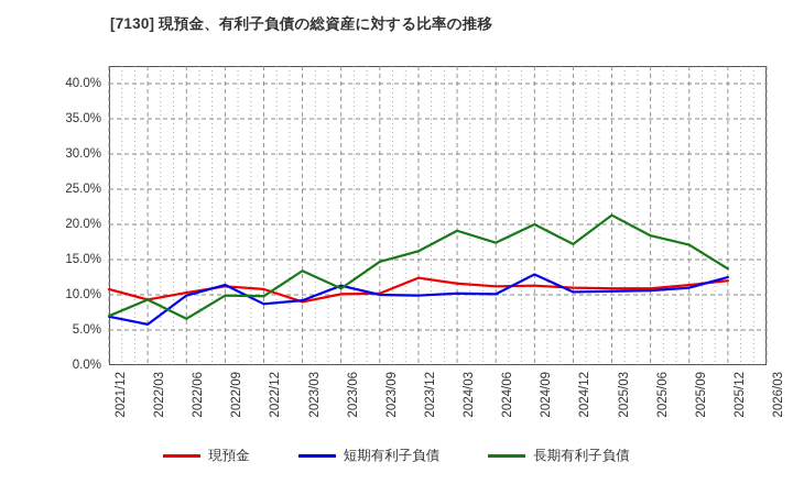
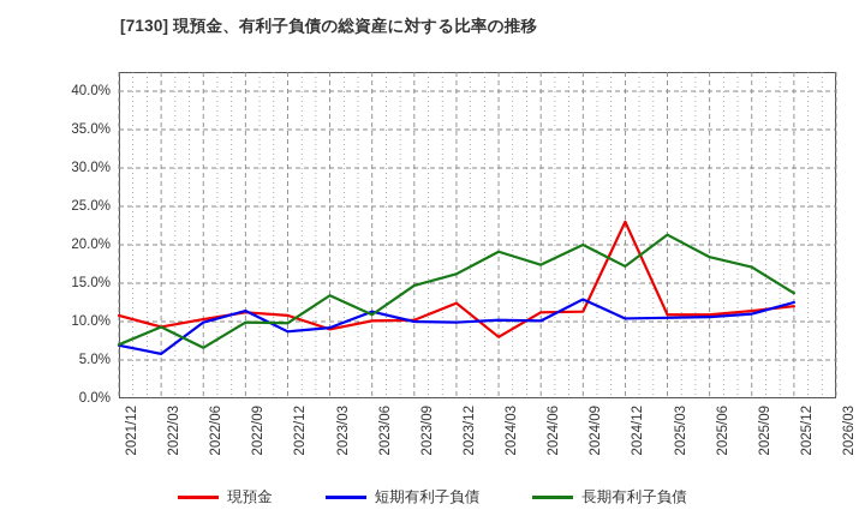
現預金/2024/03: 12% -> 8%
現預金/2024/12: 11% -> 23%
